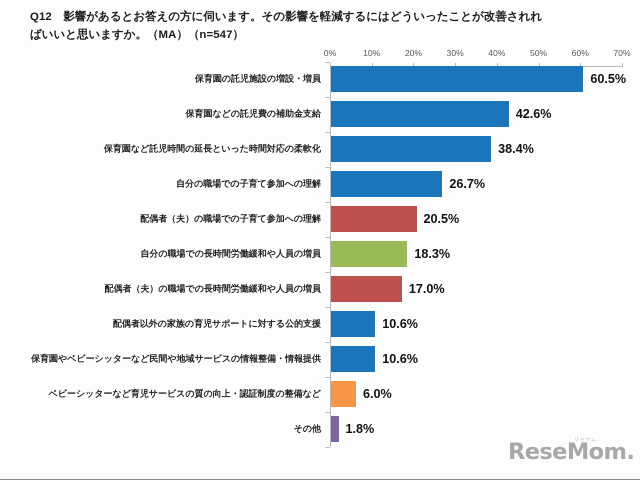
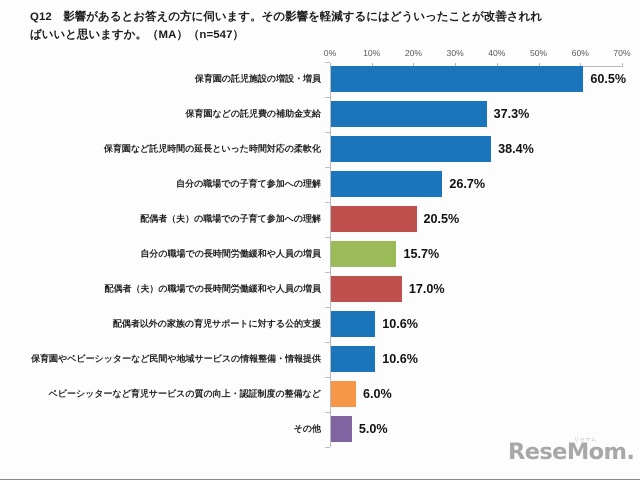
保育園などの託児費の補助金支給: 42.6% -> 37.3%
自分の職場での長時間労働緩和や人員の増員: 18.3% -> 15.7%
その他: 1.8% -> 5.0%
